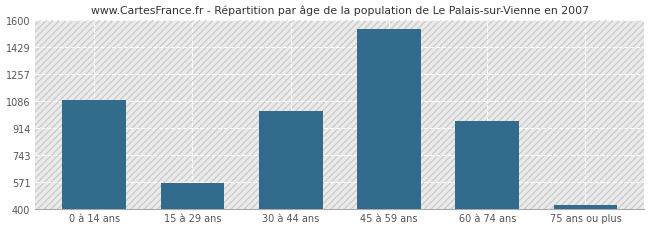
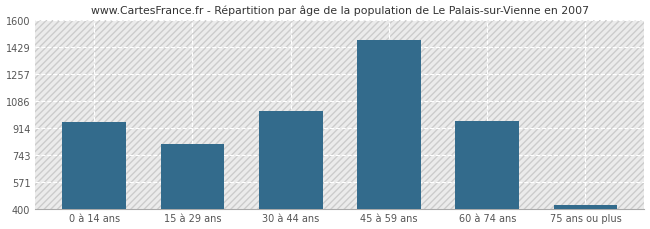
0 à 14 ans: 1090 -> 950
15 à 29 ans: 560 -> 810
45 à 59 ans: 1540 -> 1470
